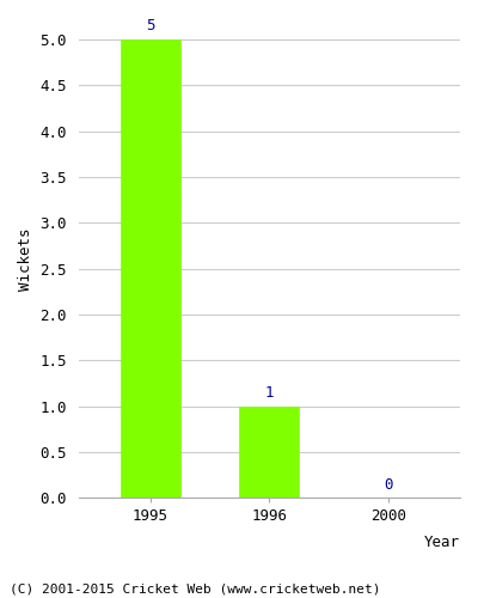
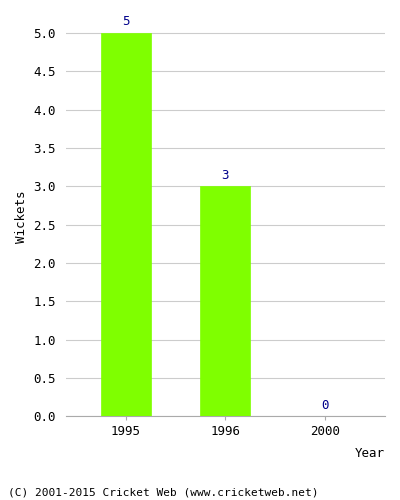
1996: 1 -> 3
